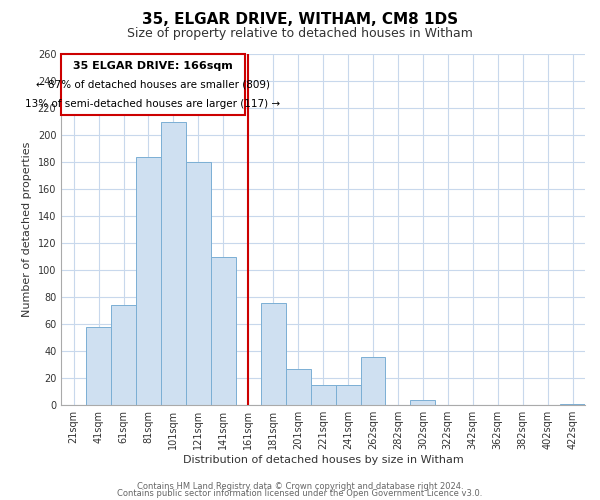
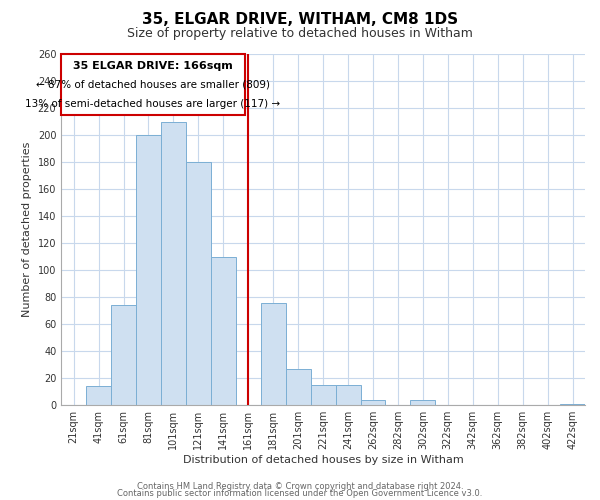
41sqm: 58 -> 14
81sqm: 184 -> 200
262sqm: 36 -> 4
